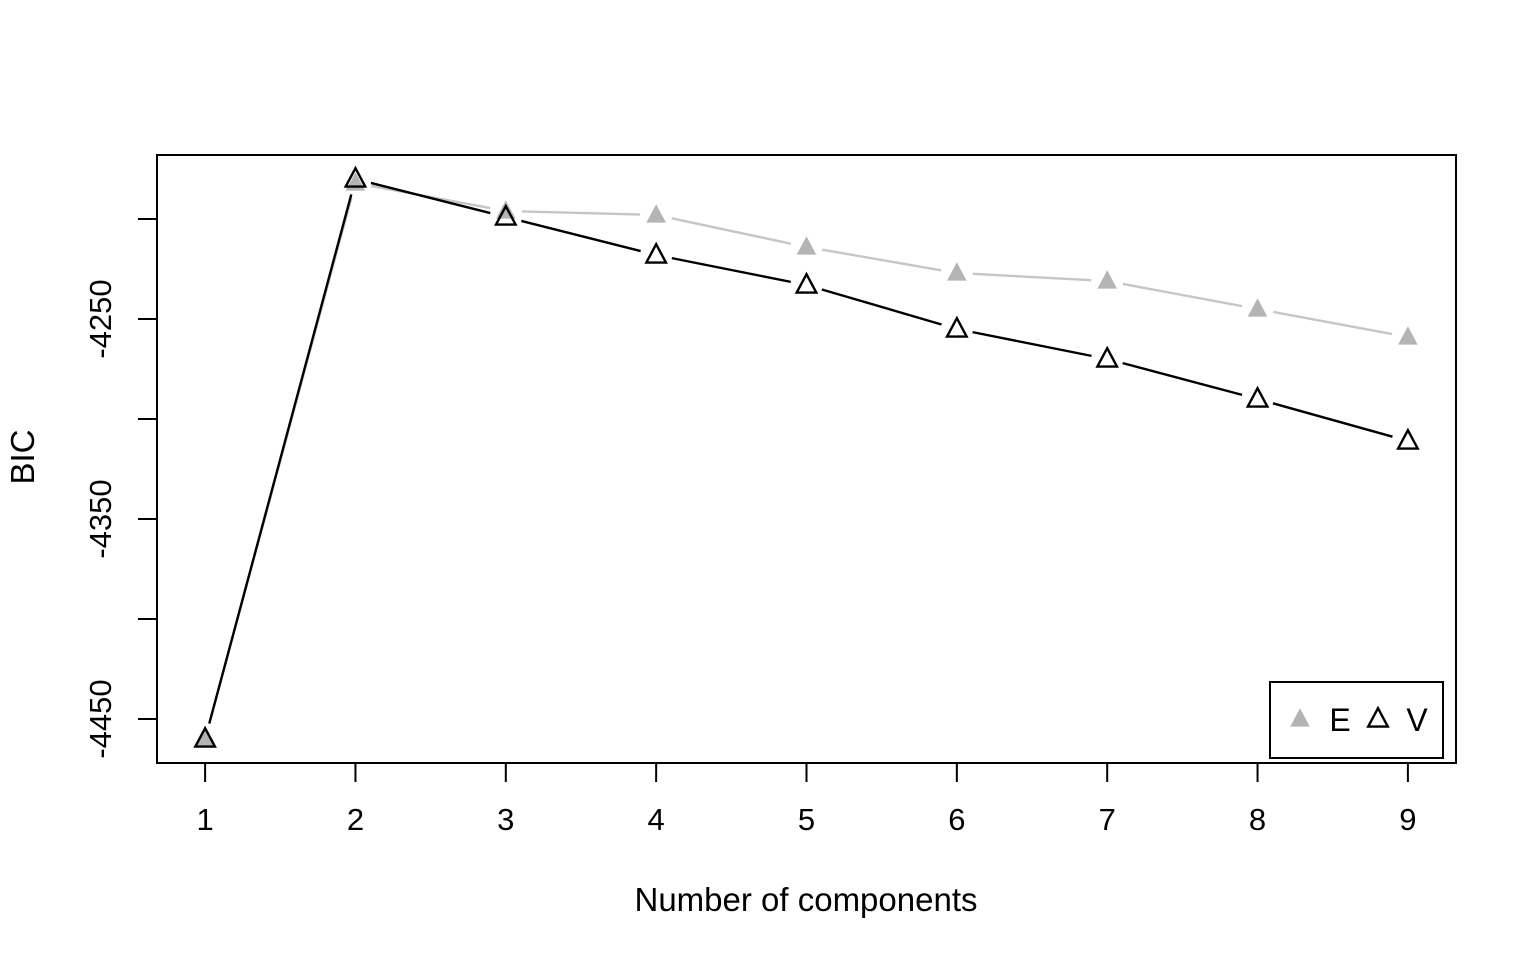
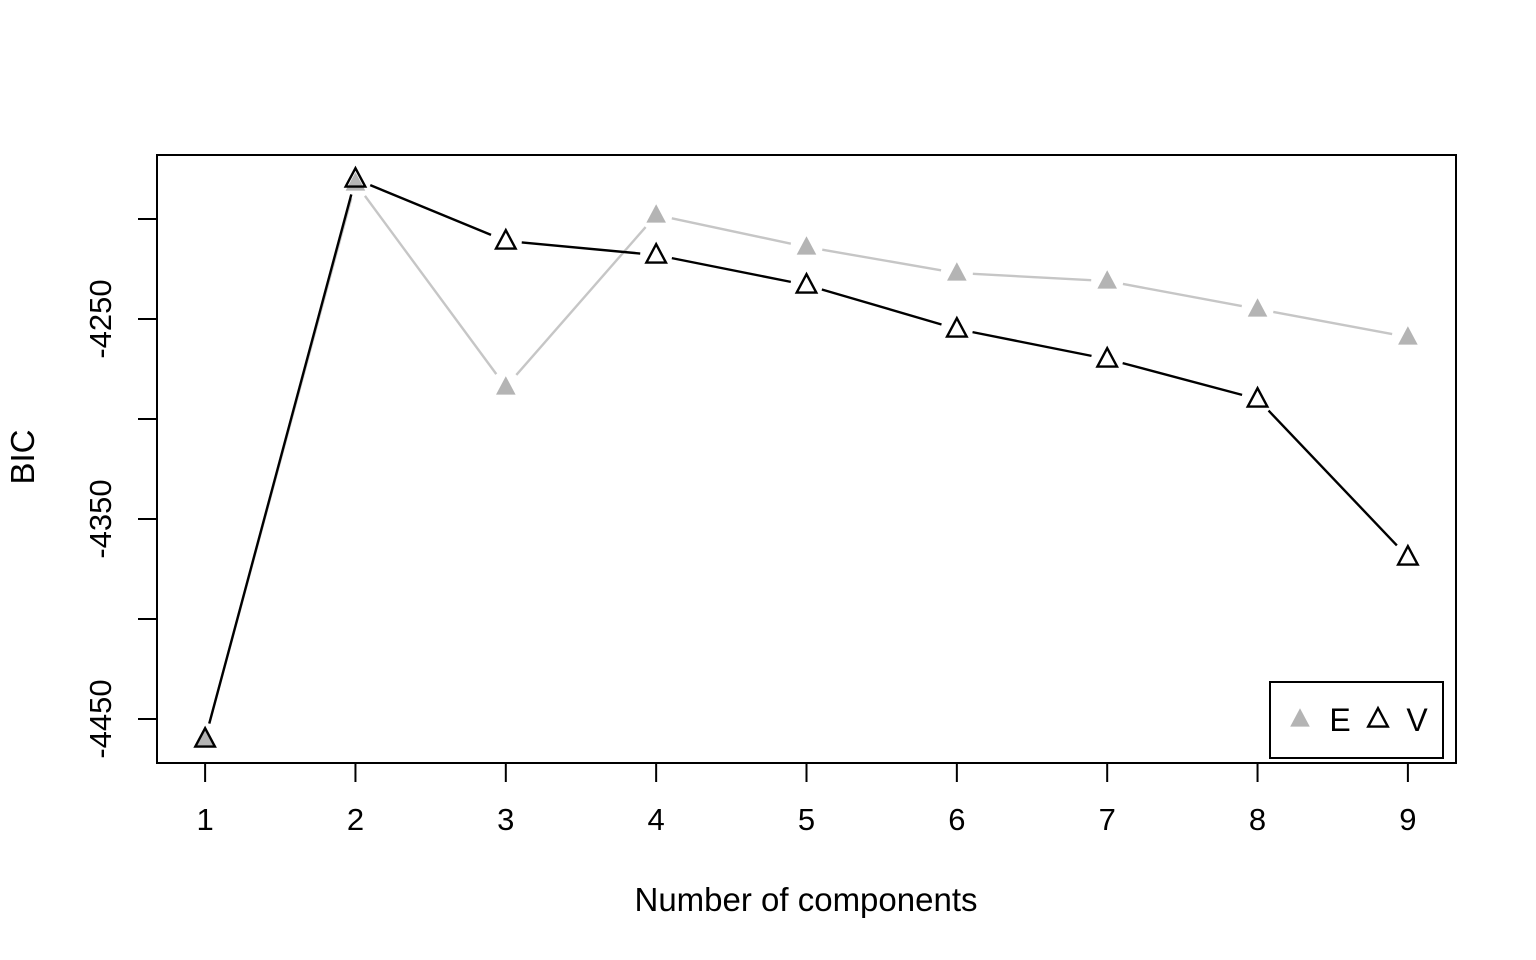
E/3: -4196 -> -4284
V/3: -4199 -> -4211
V/9: -4311 -> -4369
